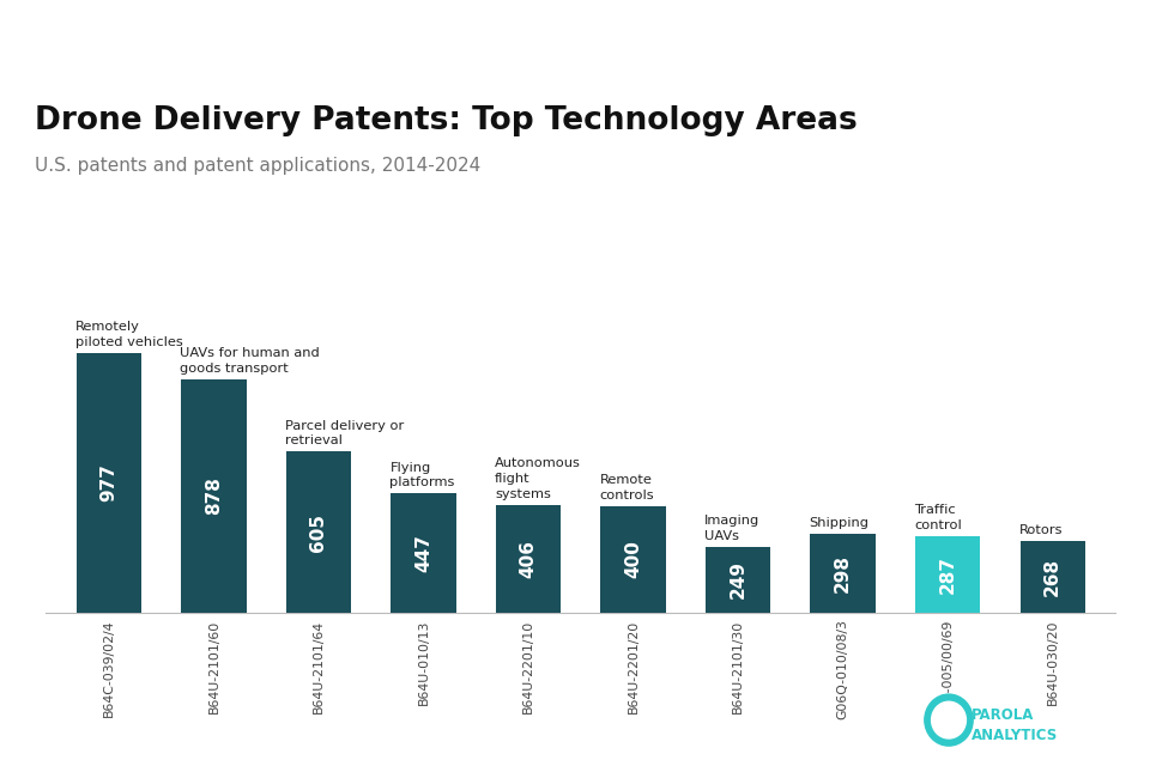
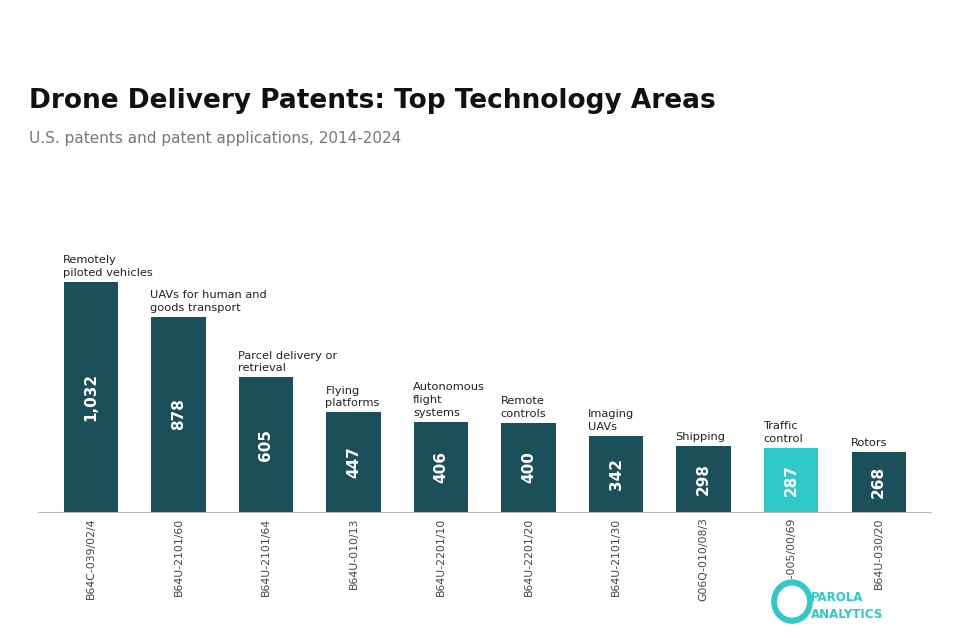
B64C-039/02/4: 977 -> 1,032
B64U-2101/30: 249 -> 342
